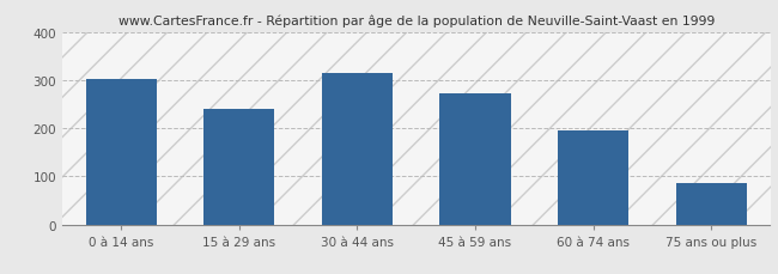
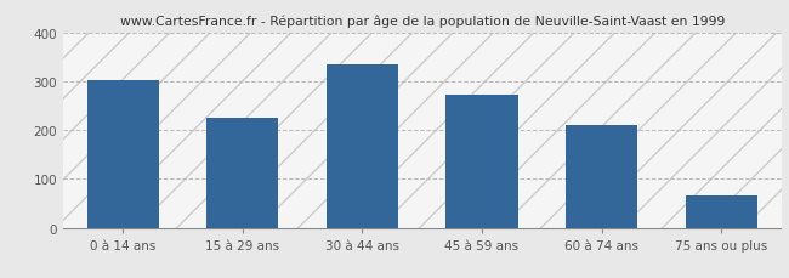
15 à 29 ans: 240 -> 224
30 à 44 ans: 315 -> 334
60 à 74 ans: 195 -> 211
75 ans ou plus: 85 -> 67
